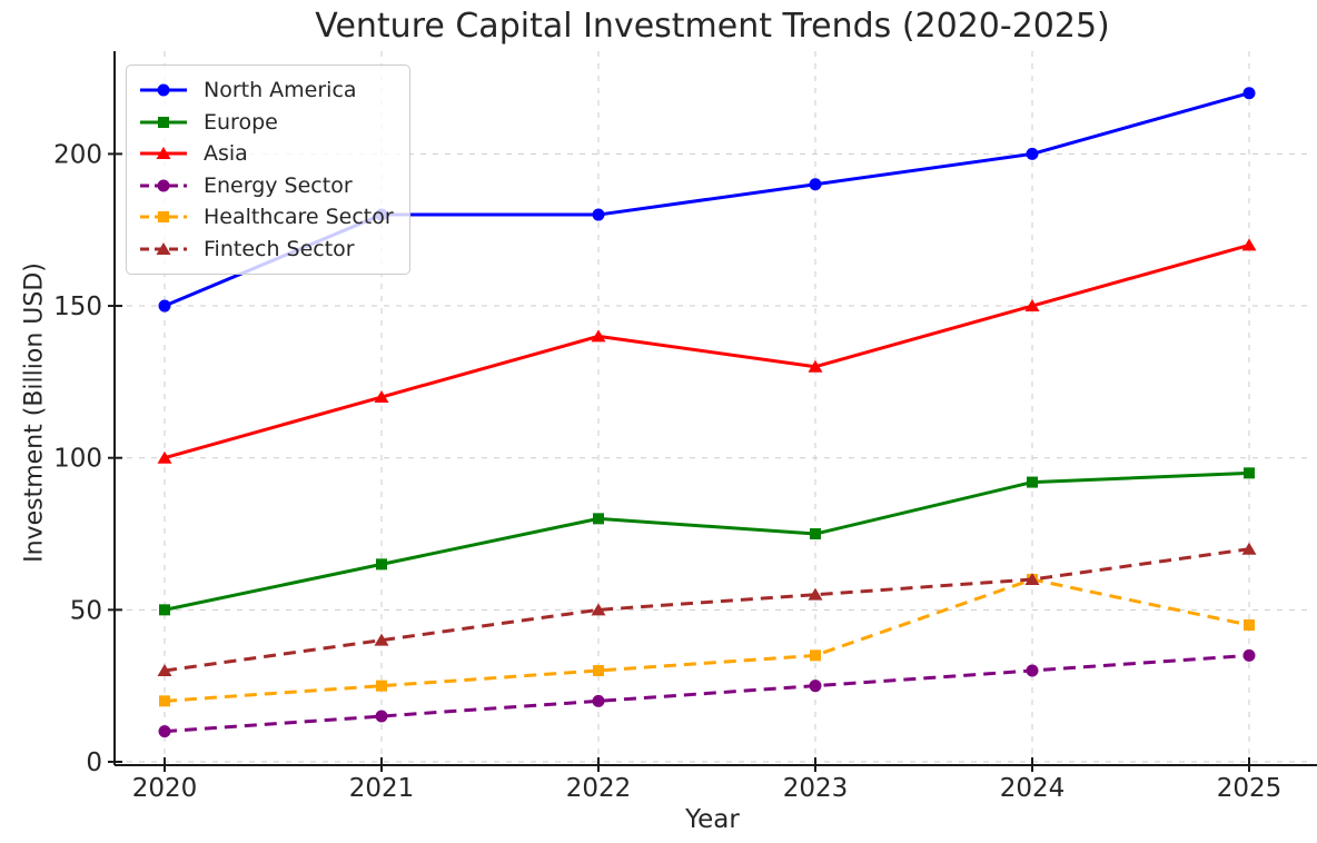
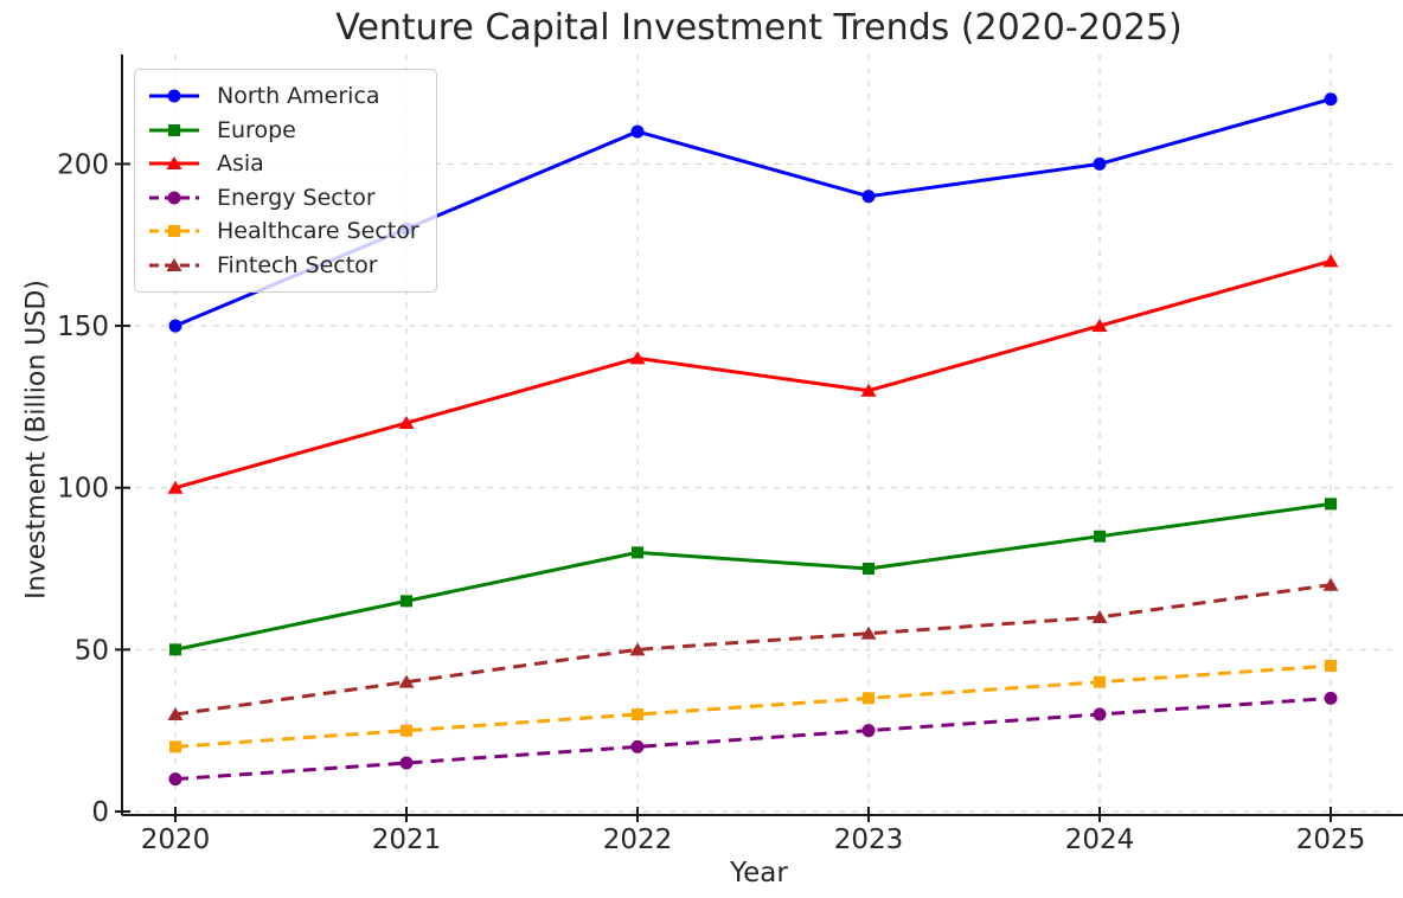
North America/2022: 180 -> 210
Europe/2024: 92 -> 85
Healthcare Sector/2024: 60 -> 40
